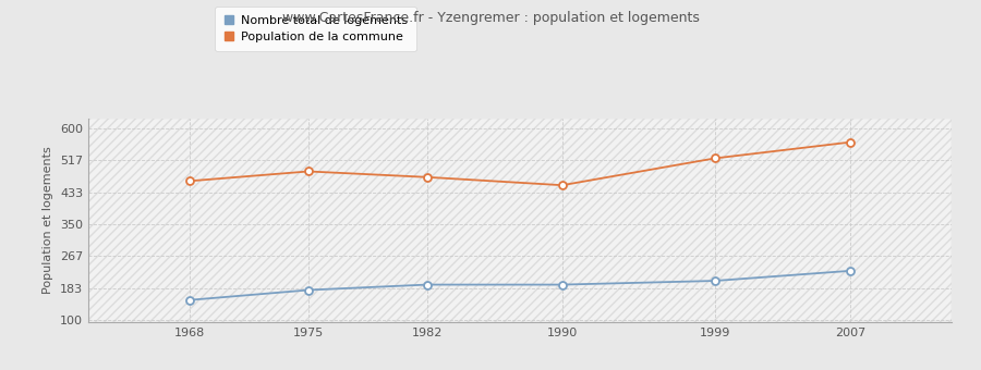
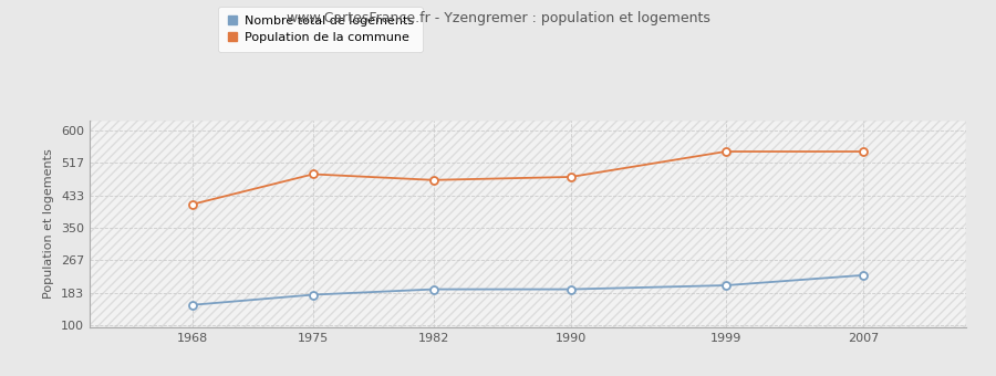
Population de la commune/1968: 462 -> 410
Population de la commune/1990: 451 -> 480
Population de la commune/1999: 521 -> 545
Population de la commune/2007: 563 -> 545
